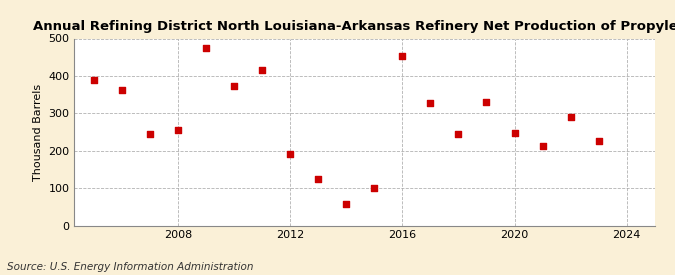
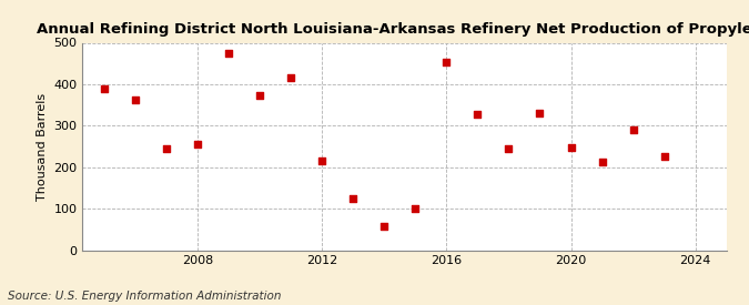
2012: 190 -> 215
